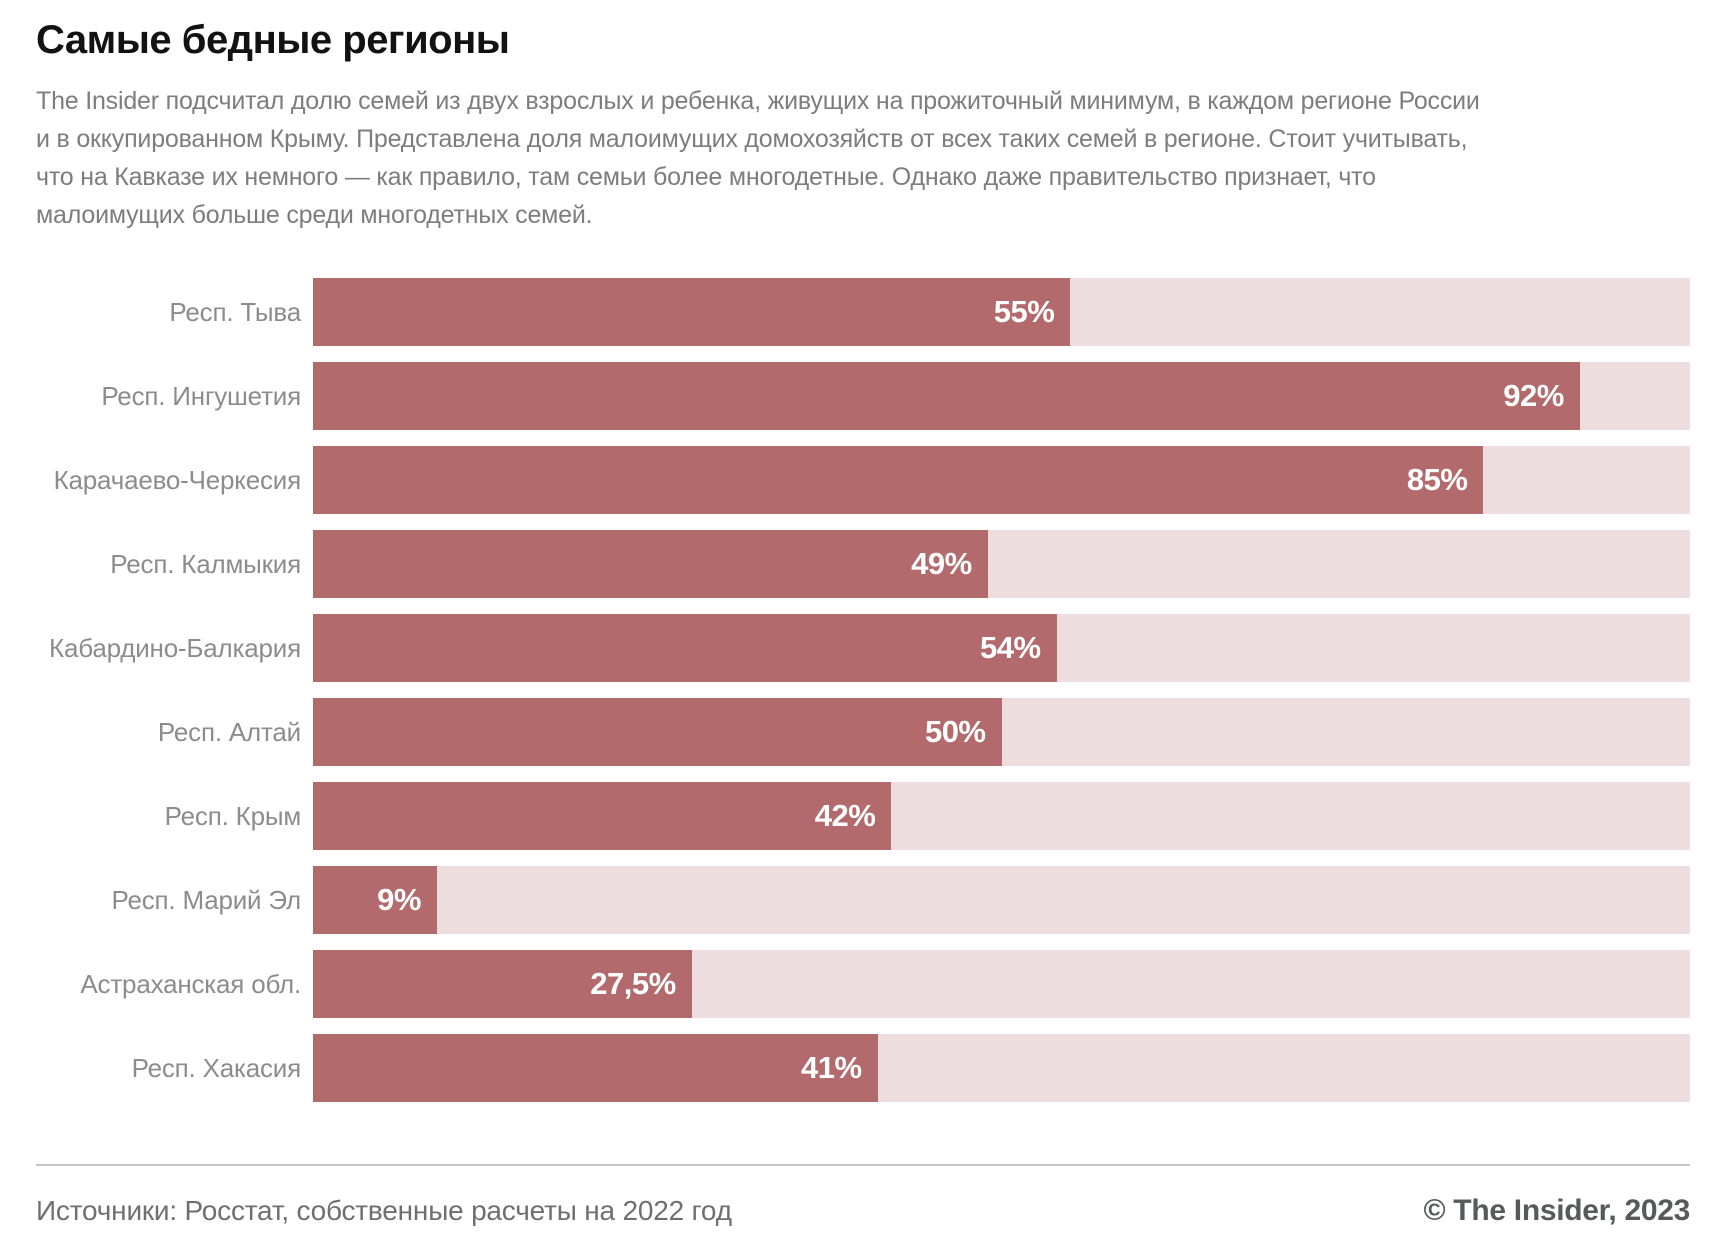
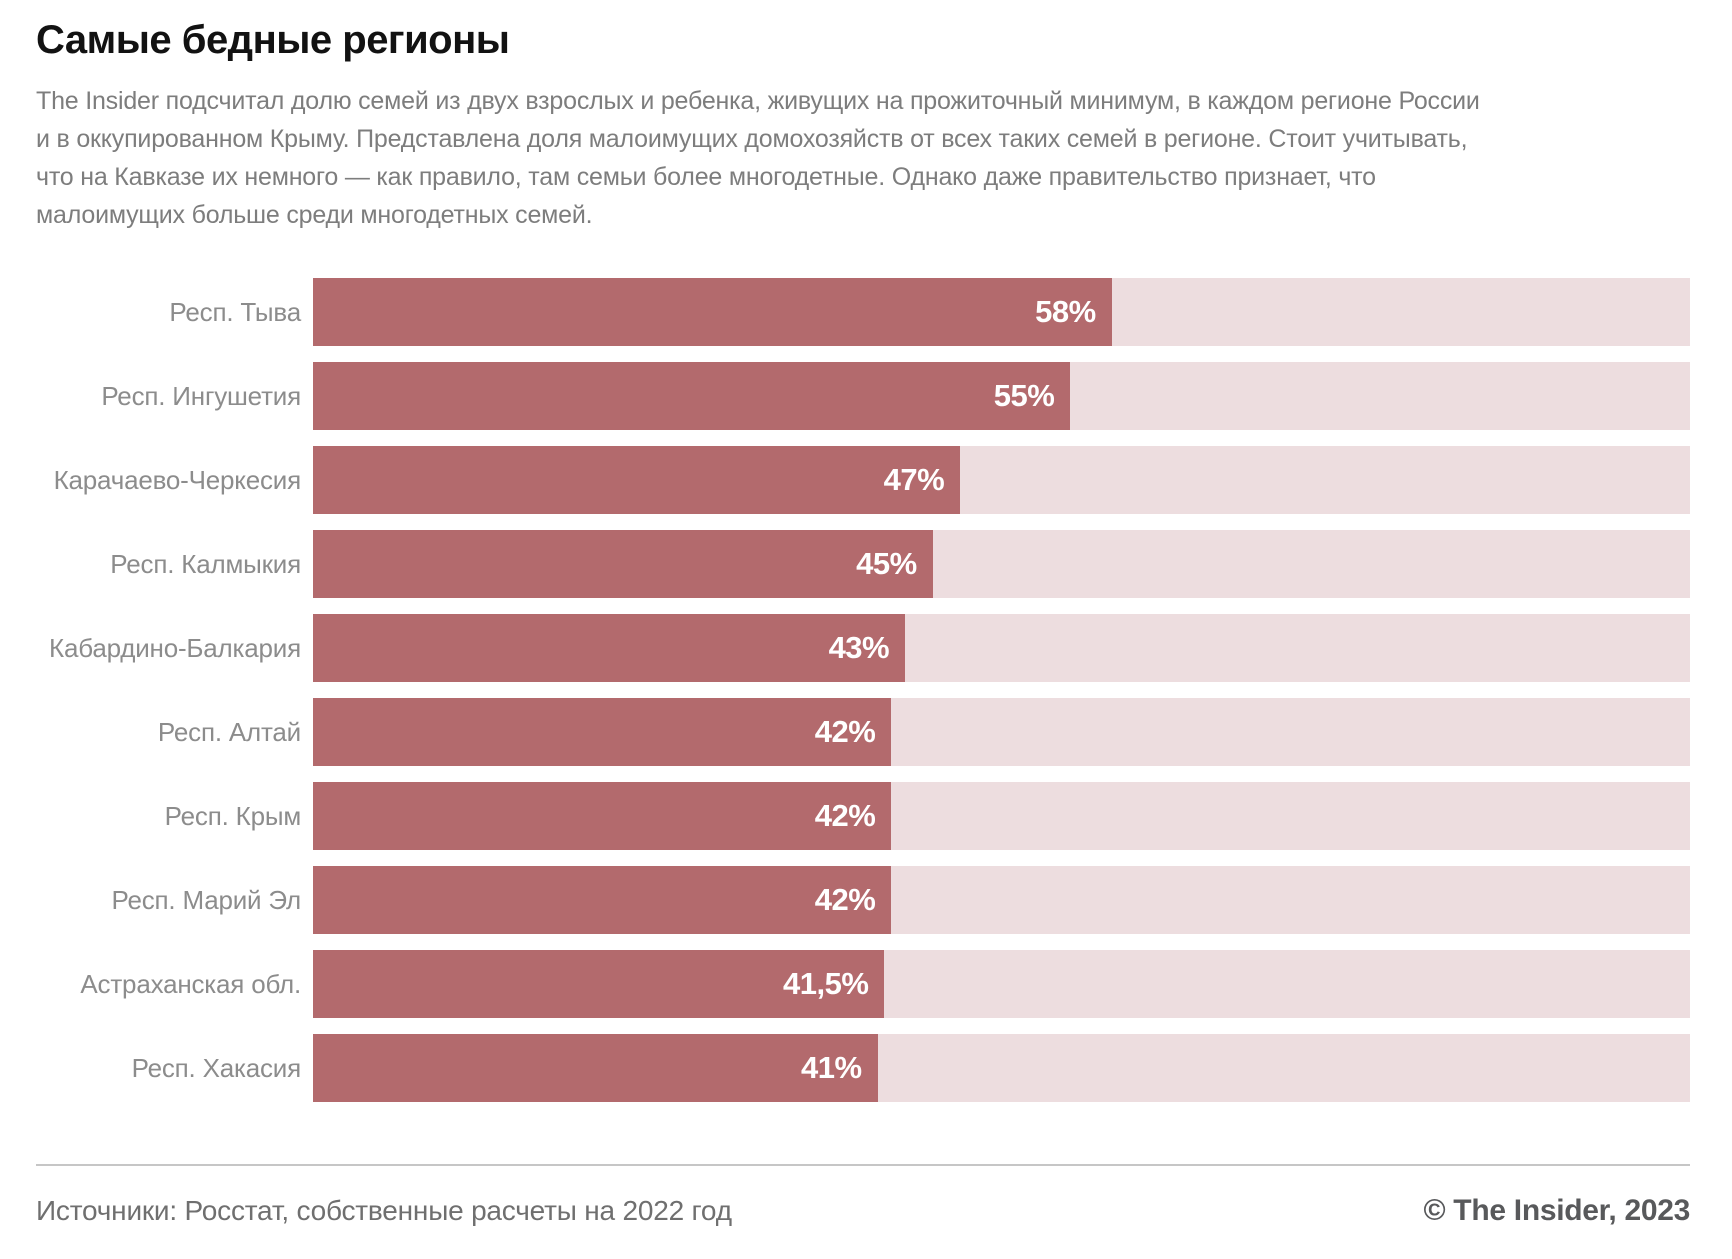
Респ. Тыва: 55% -> 58%
Респ. Ингушетия: 92% -> 55%
Карачаево-Черкесия: 85% -> 47%
Респ. Калмыкия: 49% -> 45%
Кабардино-Балкария: 54% -> 43%
Респ. Алтай: 50% -> 42%
Респ. Марий Эл: 9% -> 42%
Астраханская обл.: 27,5% -> 41,5%
